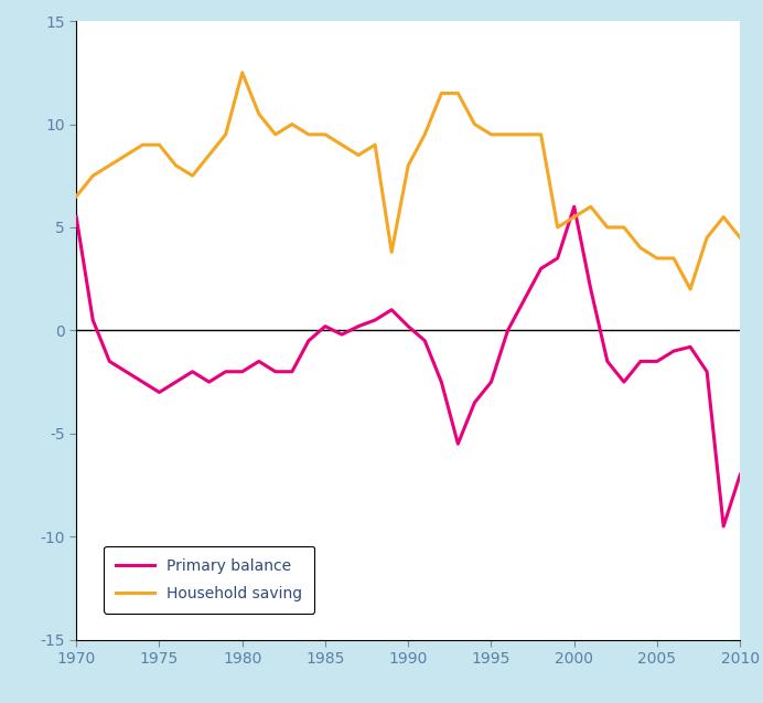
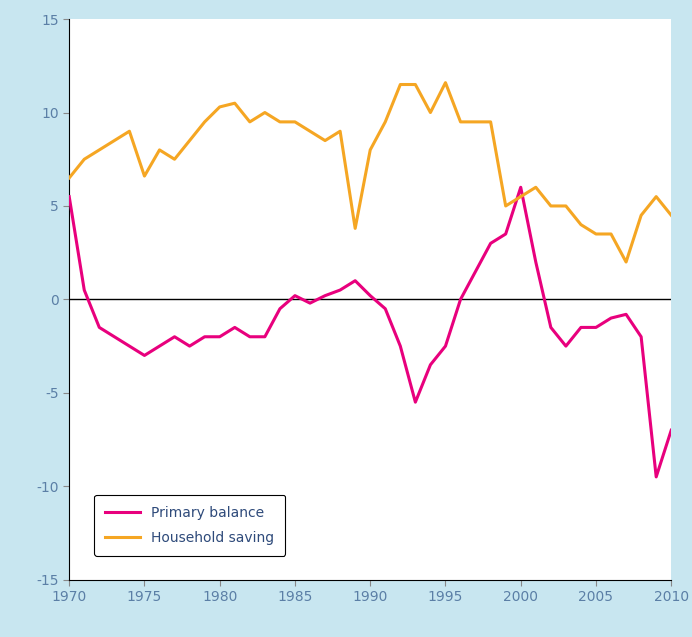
Household saving/1975: 9.0 -> 6.6
Household saving/1980: 12.5 -> 10.3
Household saving/1995: 9.5 -> 11.6
